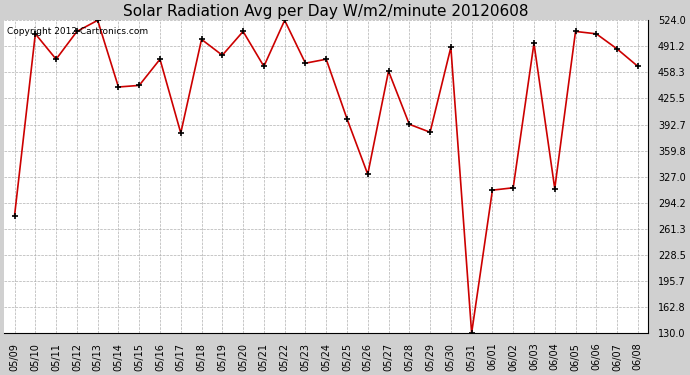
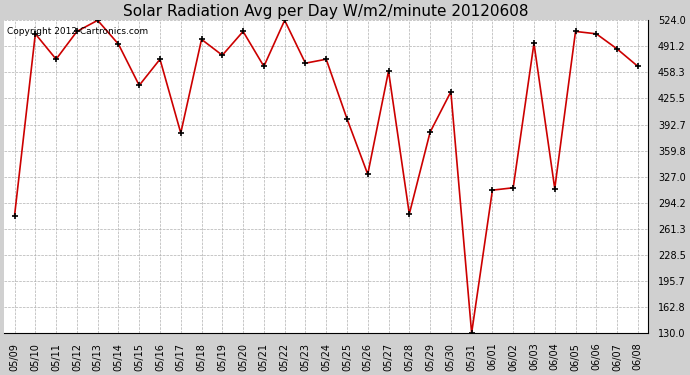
05/14: 440 -> 494
05/28: 393 -> 280
05/30: 490 -> 434
